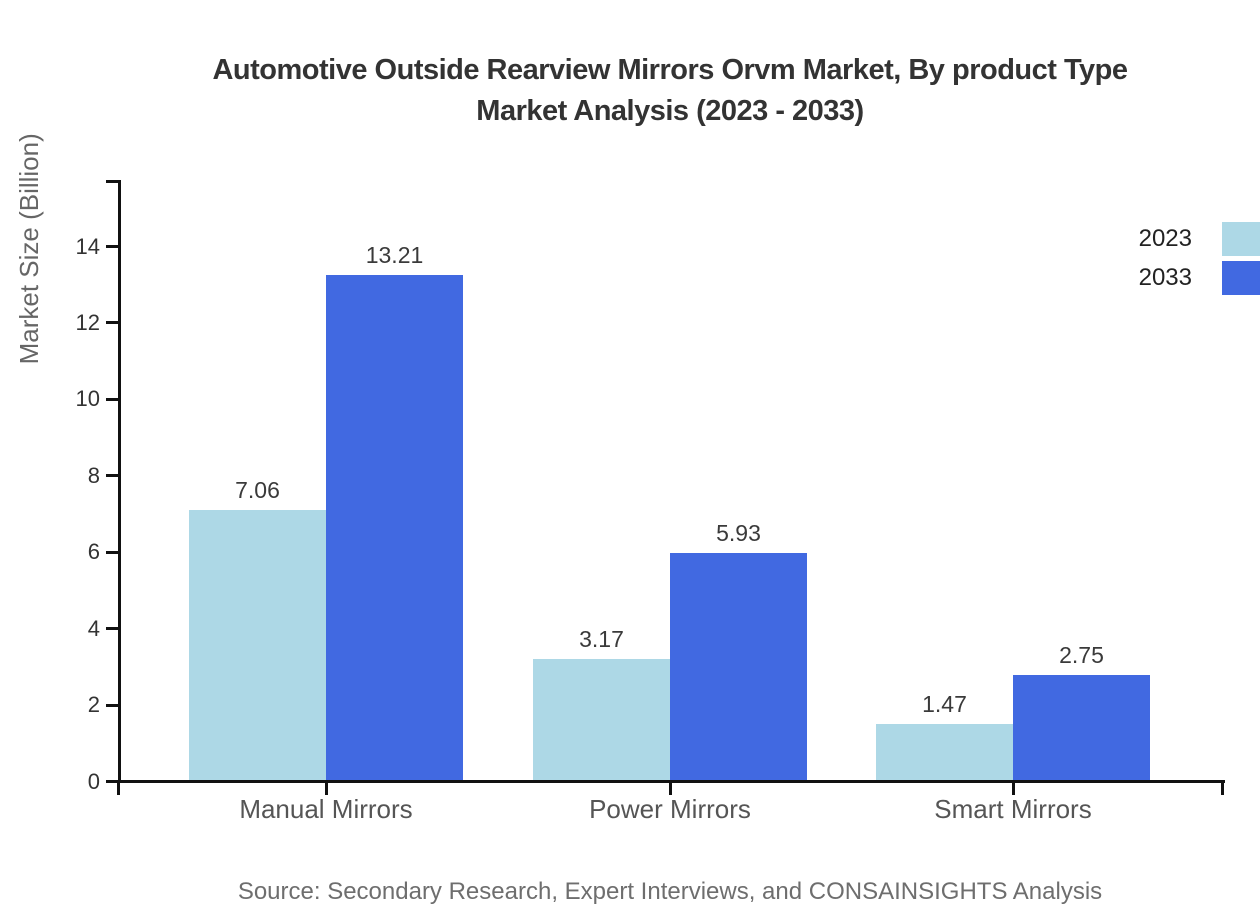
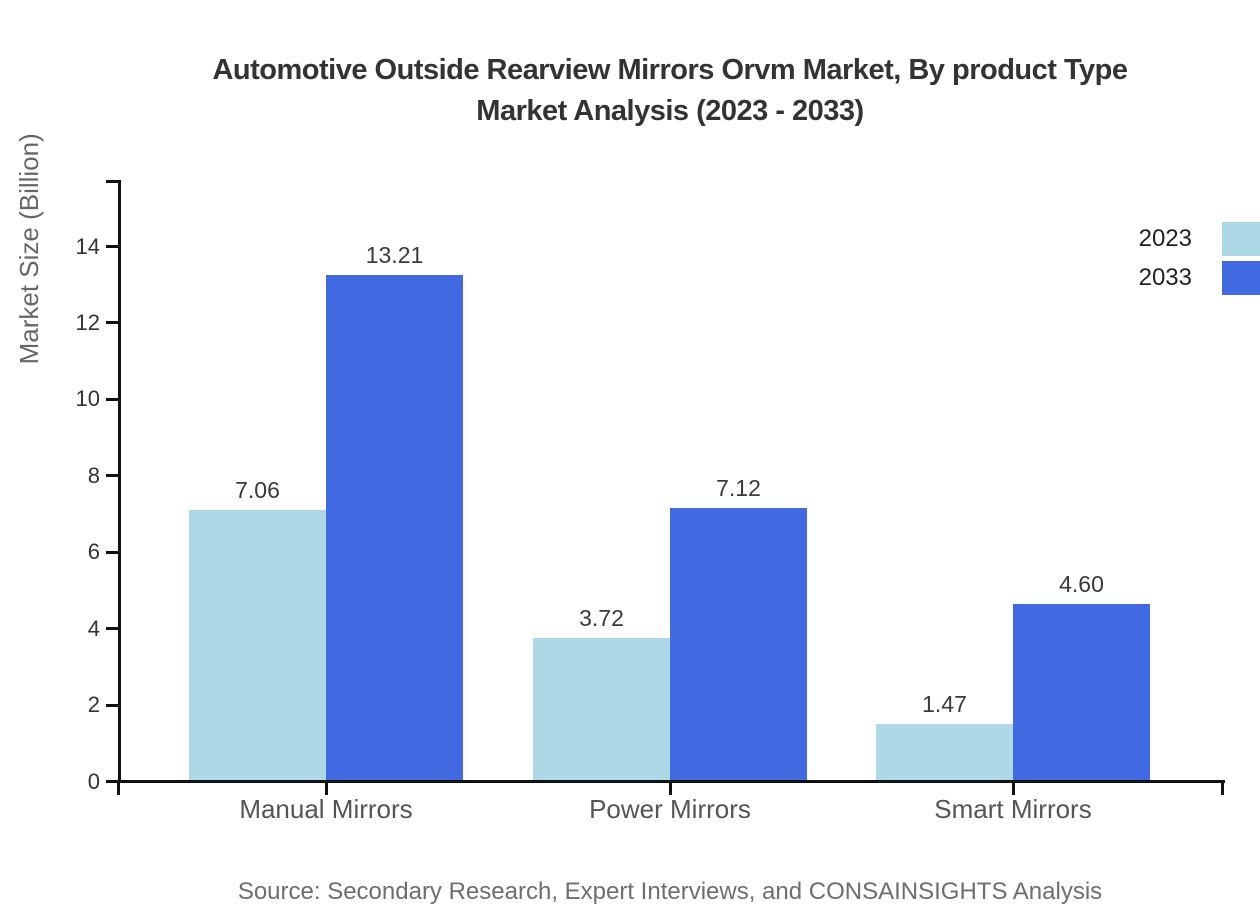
2023/Power Mirrors: 3.17 -> 3.72
2033/Power Mirrors: 5.93 -> 7.12
2033/Smart Mirrors: 2.75 -> 4.60
